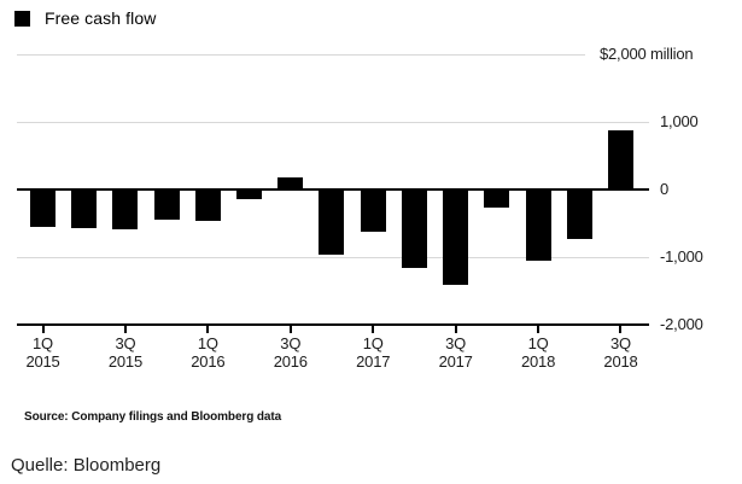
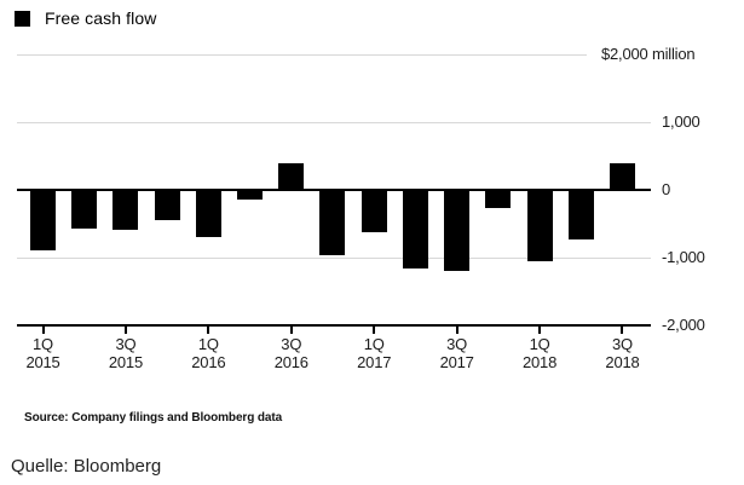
1Q 2015: -600 -> -900
1Q 2016: -500 -> -700
3Q 2016: 200 -> 400
3Q 2017: -1400 -> -1200
3Q 2018: 900 -> 400
